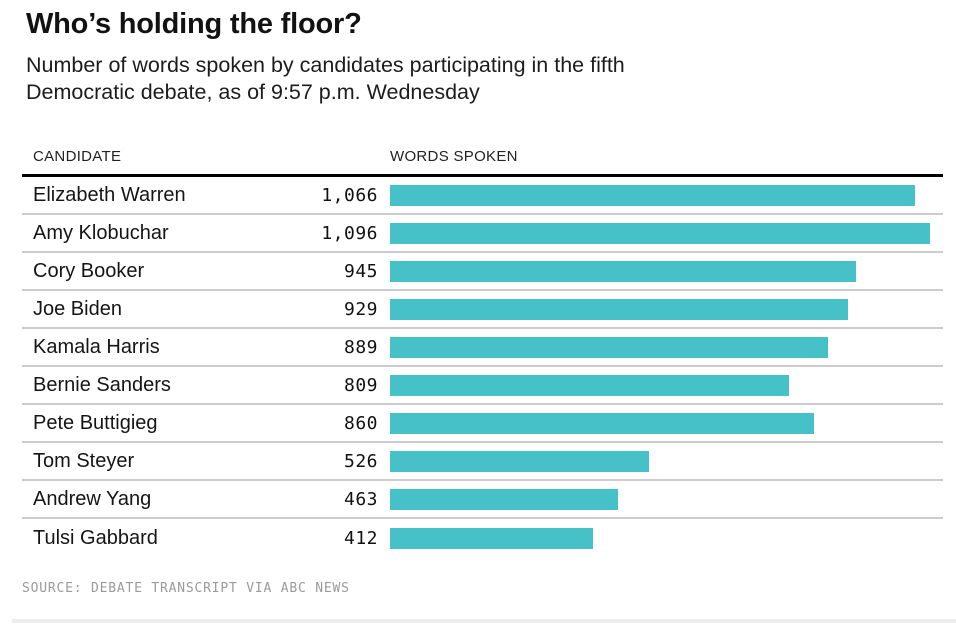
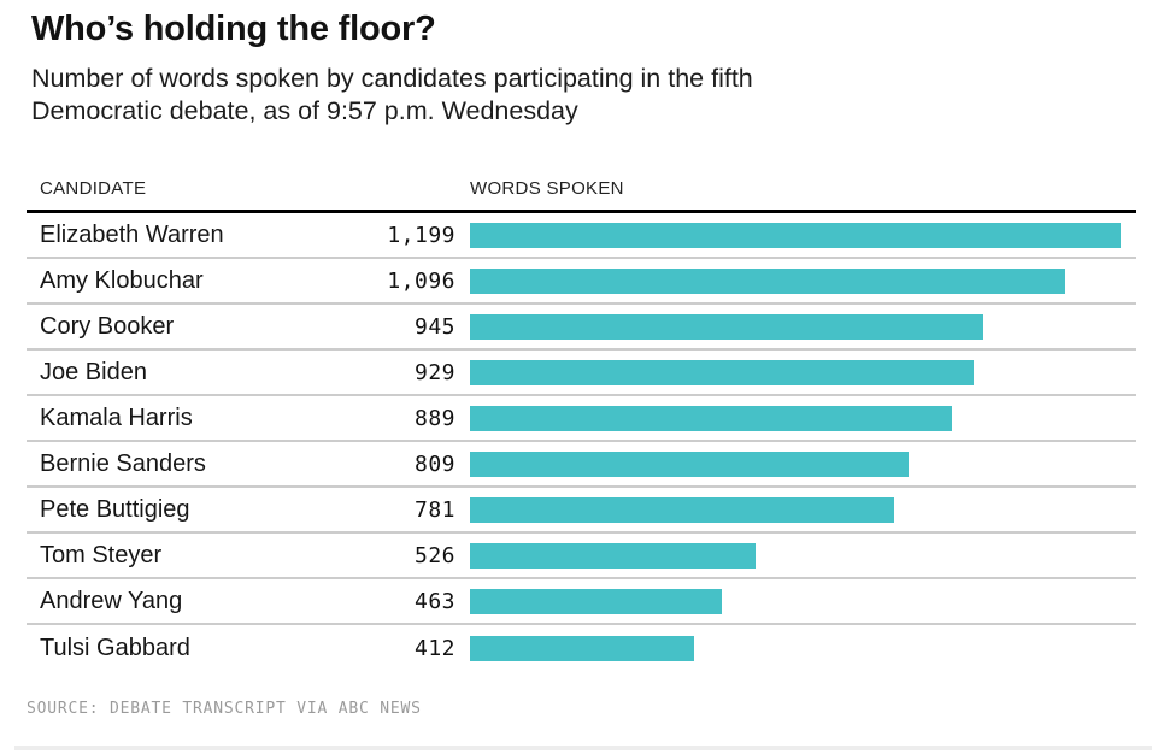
Elizabeth Warren: 1,066 -> 1,199
Pete Buttigieg: 860 -> 781
